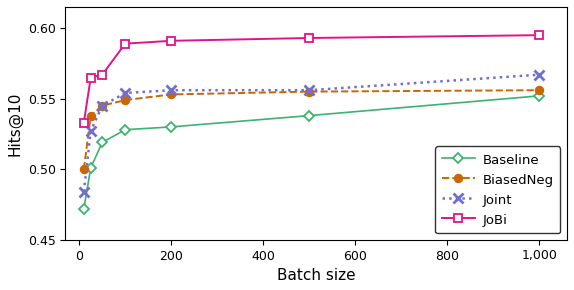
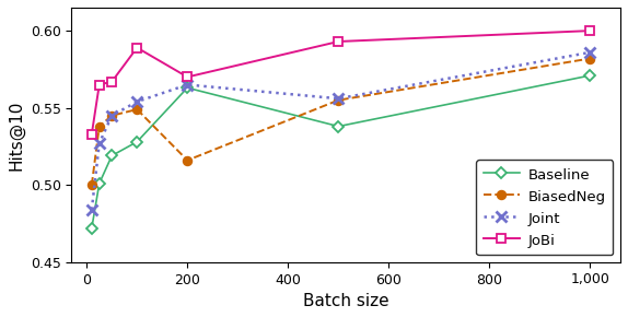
Baseline/200: 0.530 -> 0.563
BiasedNeg/200: 0.553 -> 0.516
Joint/200: 0.556 -> 0.565
JoBi/200: 0.591 -> 0.570
Baseline/1,000: 0.552 -> 0.571
BiasedNeg/1,000: 0.556 -> 0.582
Joint/1,000: 0.567 -> 0.586
JoBi/1,000: 0.595 -> 0.600
